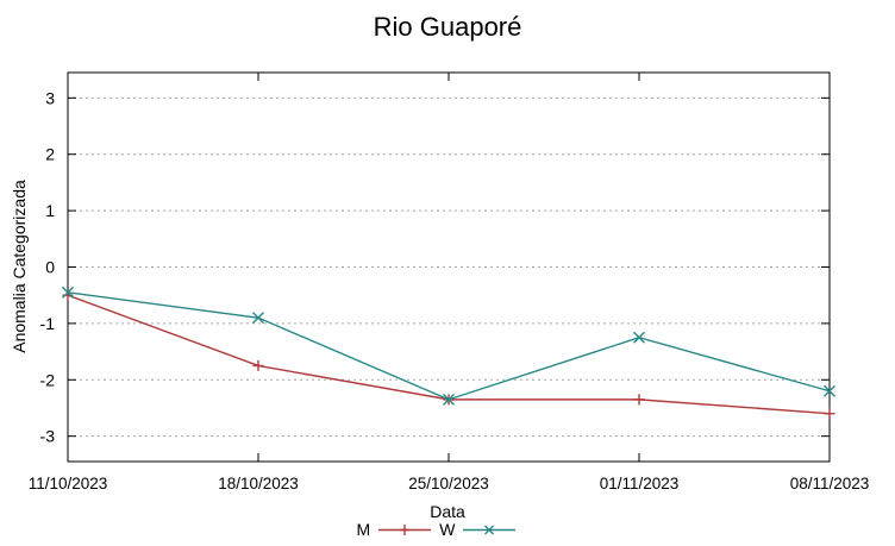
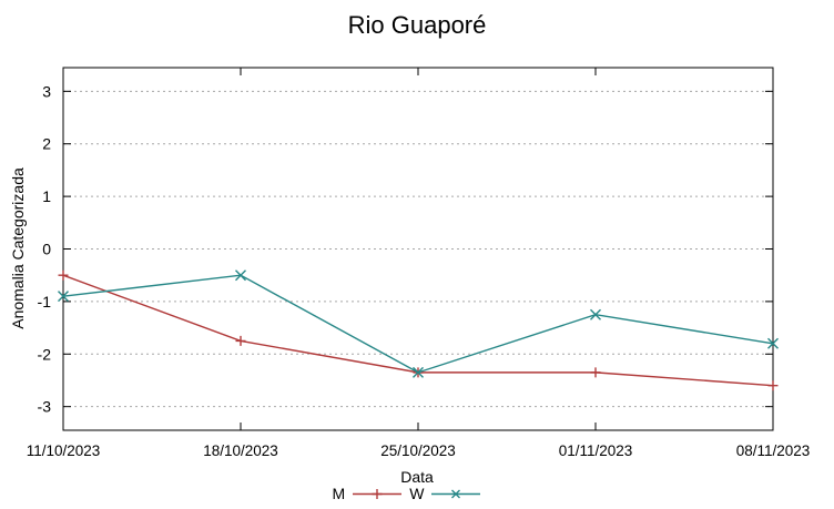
W/11/10/2023: -0.5 -> -0.9
W/18/10/2023: -0.9 -> -0.5
W/08/11/2023: -2.2 -> -1.8
